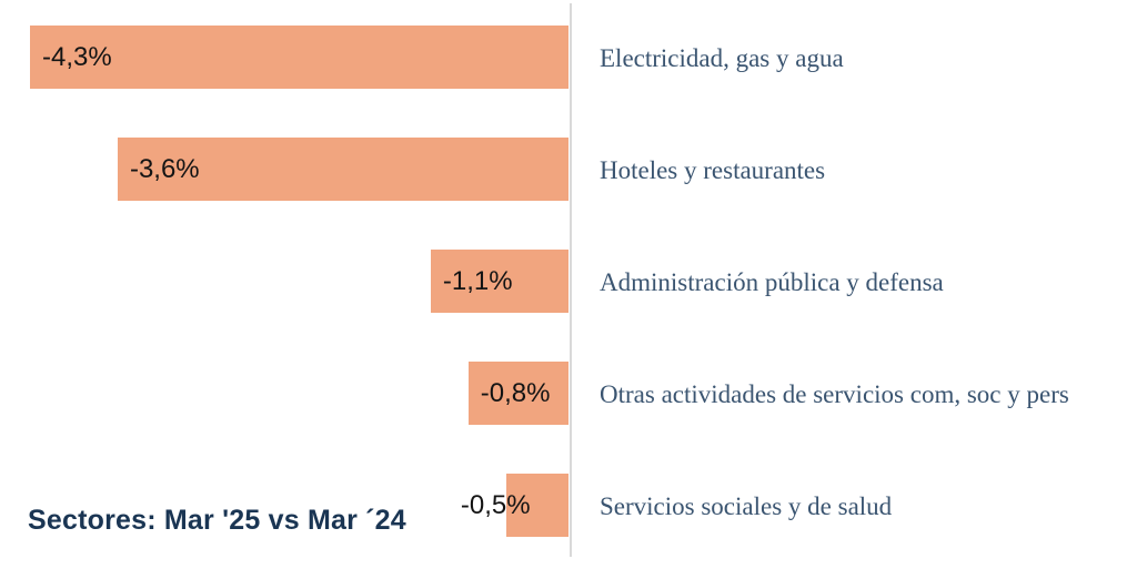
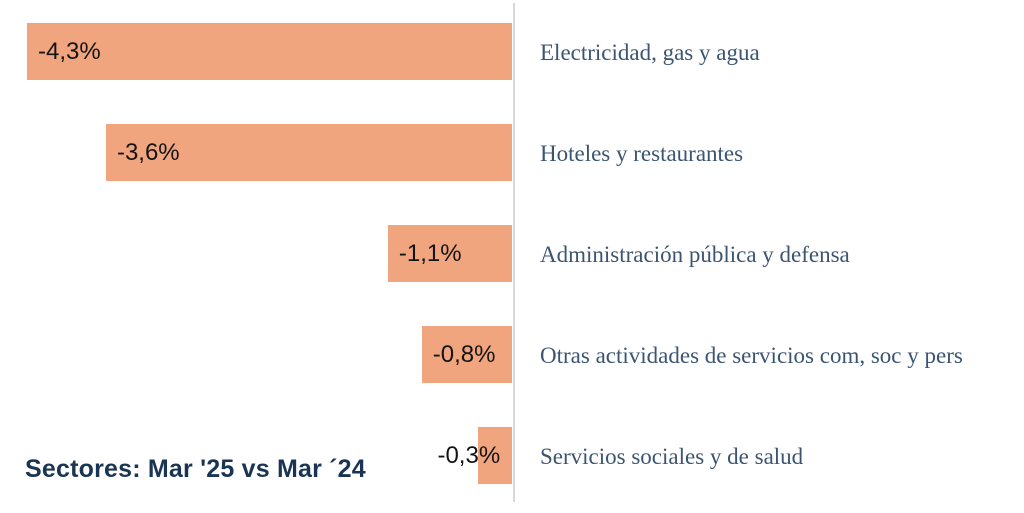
Servicios sociales y de salud: -0,5% -> -0,3%
